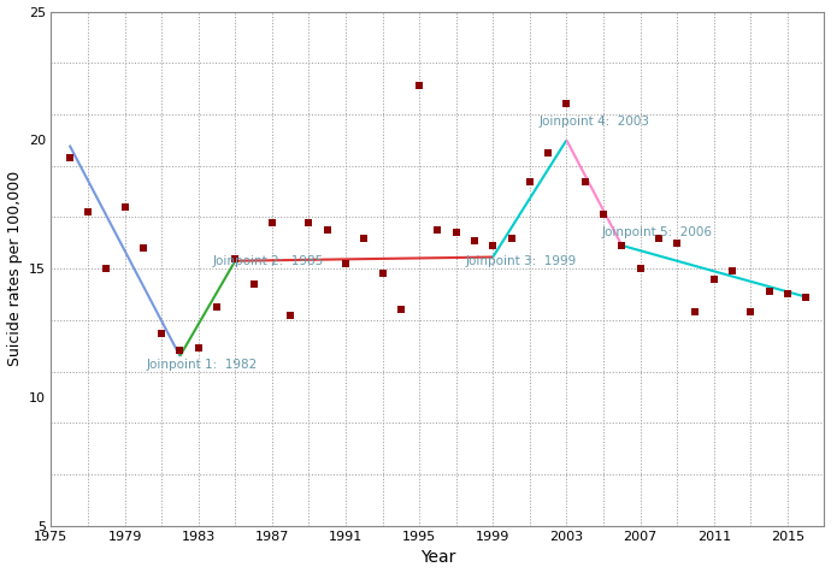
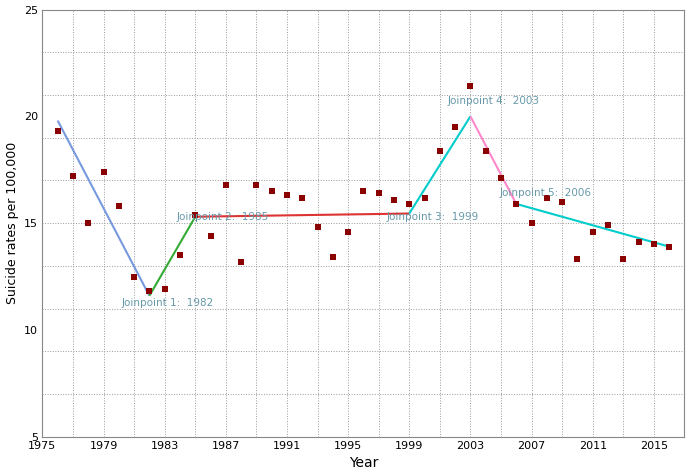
1991: 15.2 -> 16.3
1995: 22.1 -> 14.6
